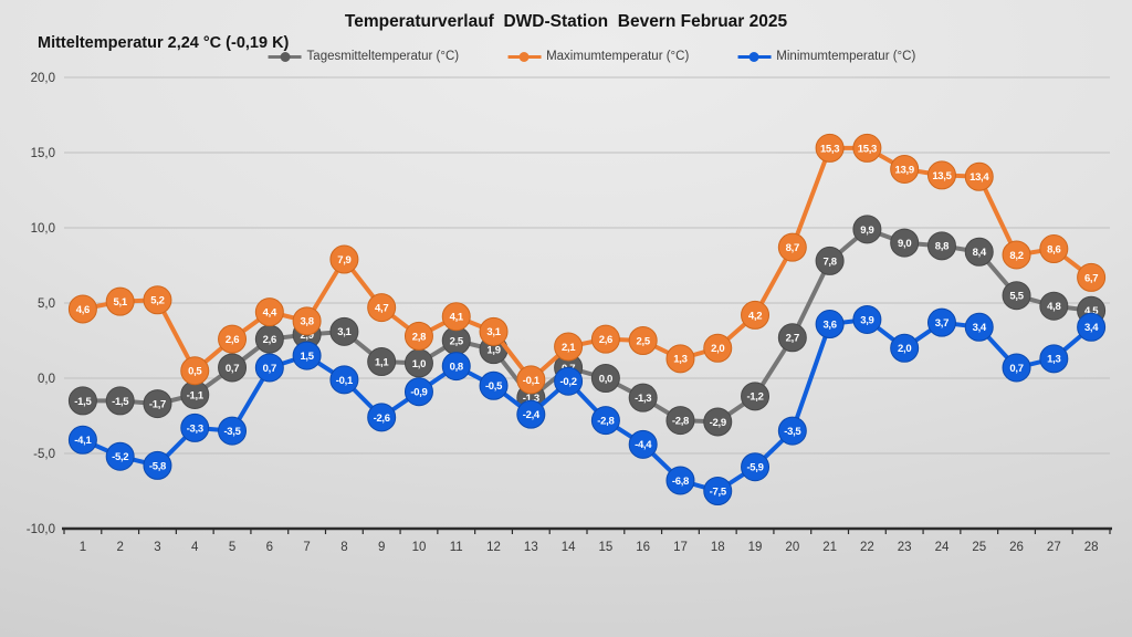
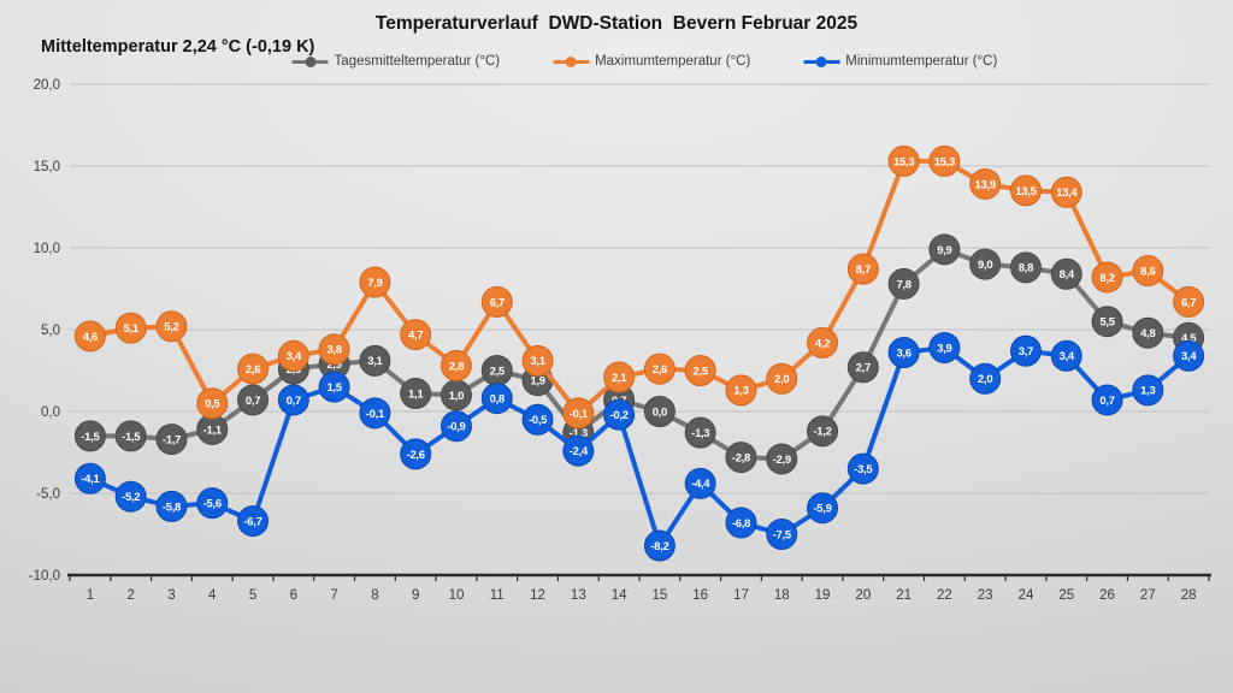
Minimumtemperatur (°C)/4: -3,3 -> -5,6
Minimumtemperatur (°C)/5: -3,5 -> -6,7
Maximumtemperatur (°C)/6: 4,4 -> 3,4
Maximumtemperatur (°C)/11: 4,1 -> 6,7
Minimumtemperatur (°C)/15: -2,8 -> -8,2
